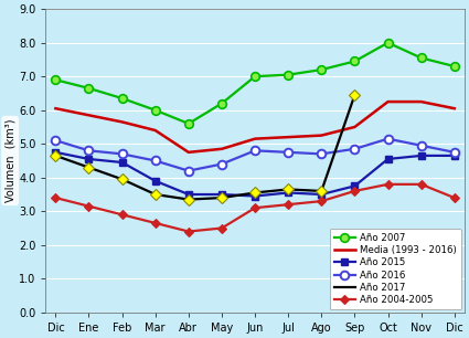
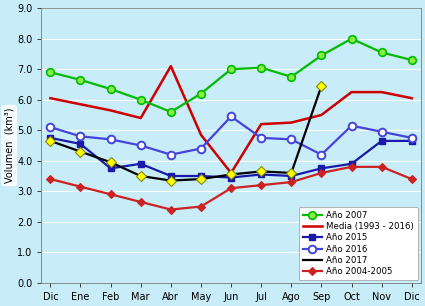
Año 2015/Feb: 4.45 -> 3.75
Media (1993 - 2016)/Abr: 4.75 -> 7.10
Media (1993 - 2016)/Jun: 5.15 -> 3.60
Año 2016/Jun: 4.80 -> 5.45
Año 2007/Ago: 7.20 -> 6.75
Año 2016/Sep: 4.85 -> 4.20
Año 2015/Oct: 4.55 -> 3.90
